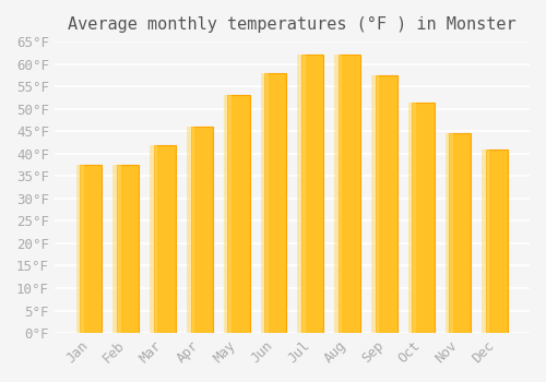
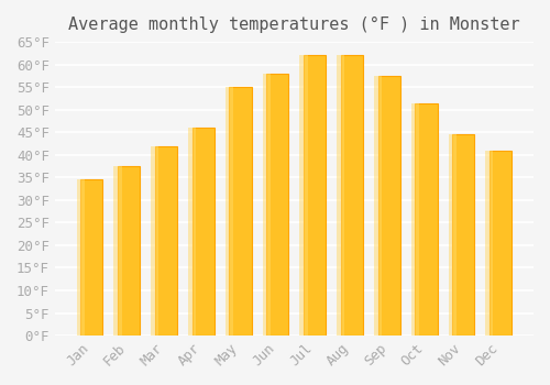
Jan: 37.5°F -> 34.5°F
May: 53.0°F -> 55.0°F
